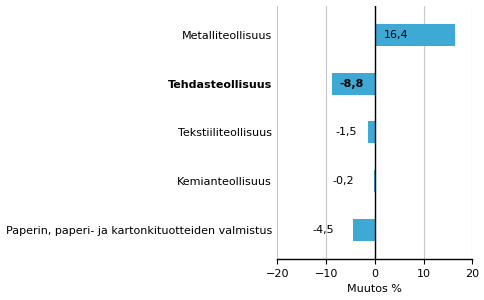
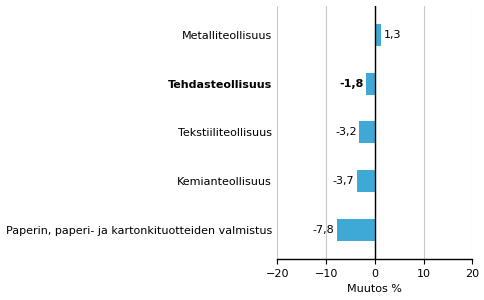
Metalliteollisuus: 16,4 -> 1,3
Tehdasteollisuus: -8,8 -> -1,8
Tekstiiliteollisuus: -1,5 -> -3,2
Kemianteollisuus: -0,2 -> -3,7
Paperin, paperi- ja kartonkituotteiden valmistus: -4,5 -> -7,8
